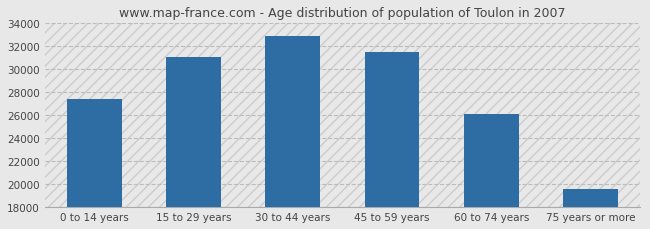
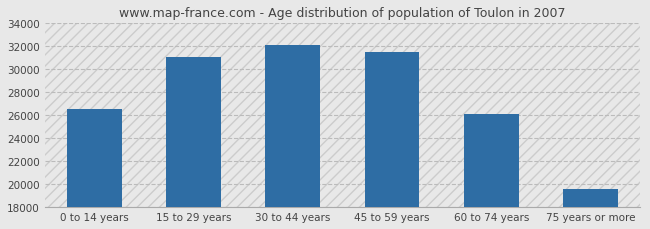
0 to 14 years: 27400 -> 26500
30 to 44 years: 32900 -> 32100
